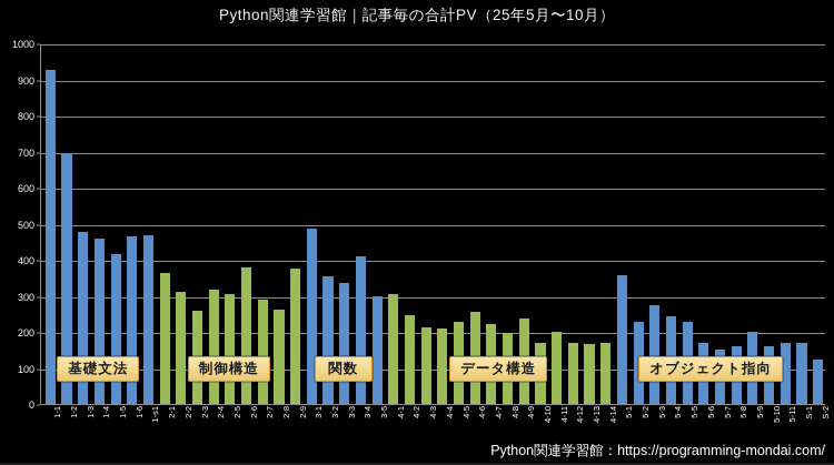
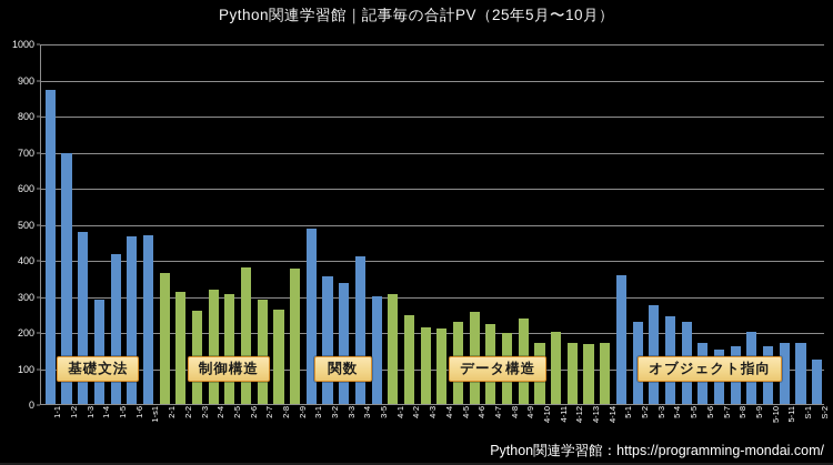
1-1: 920 -> 870
1-4: 460 -> 290
